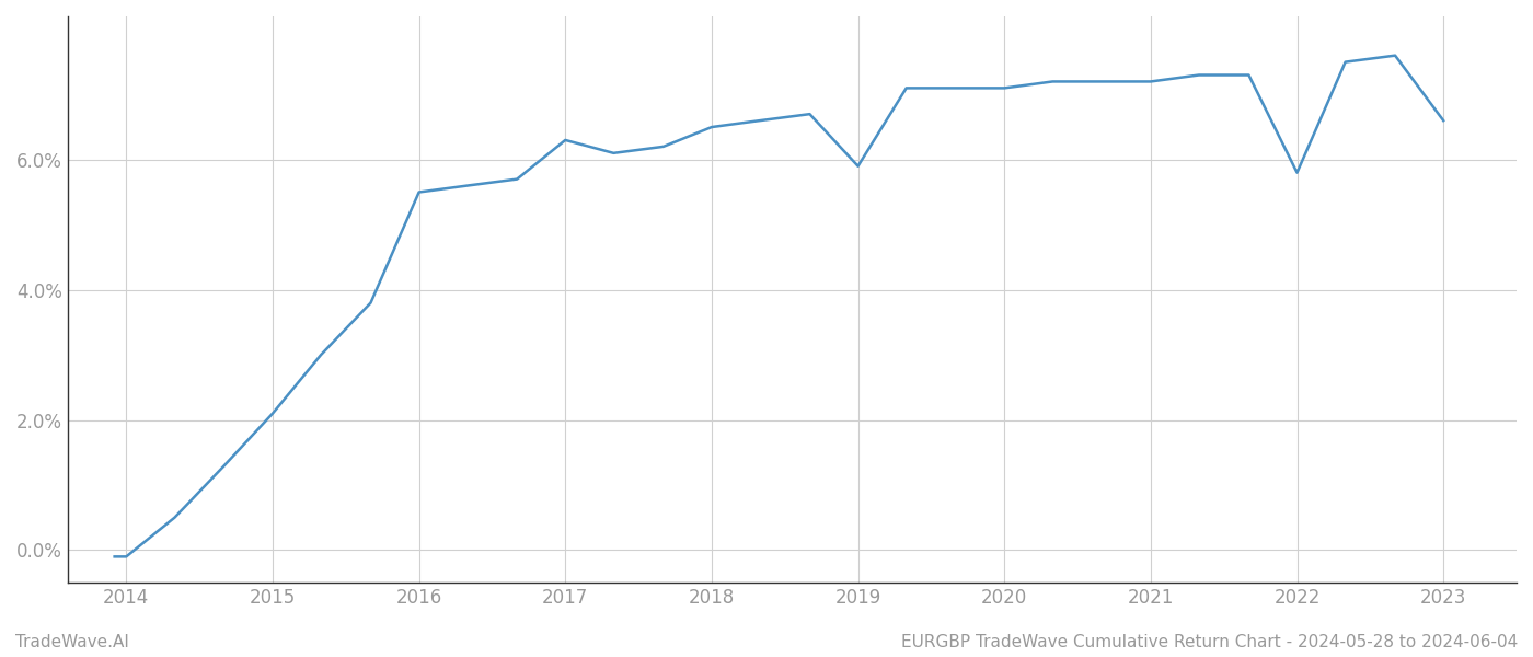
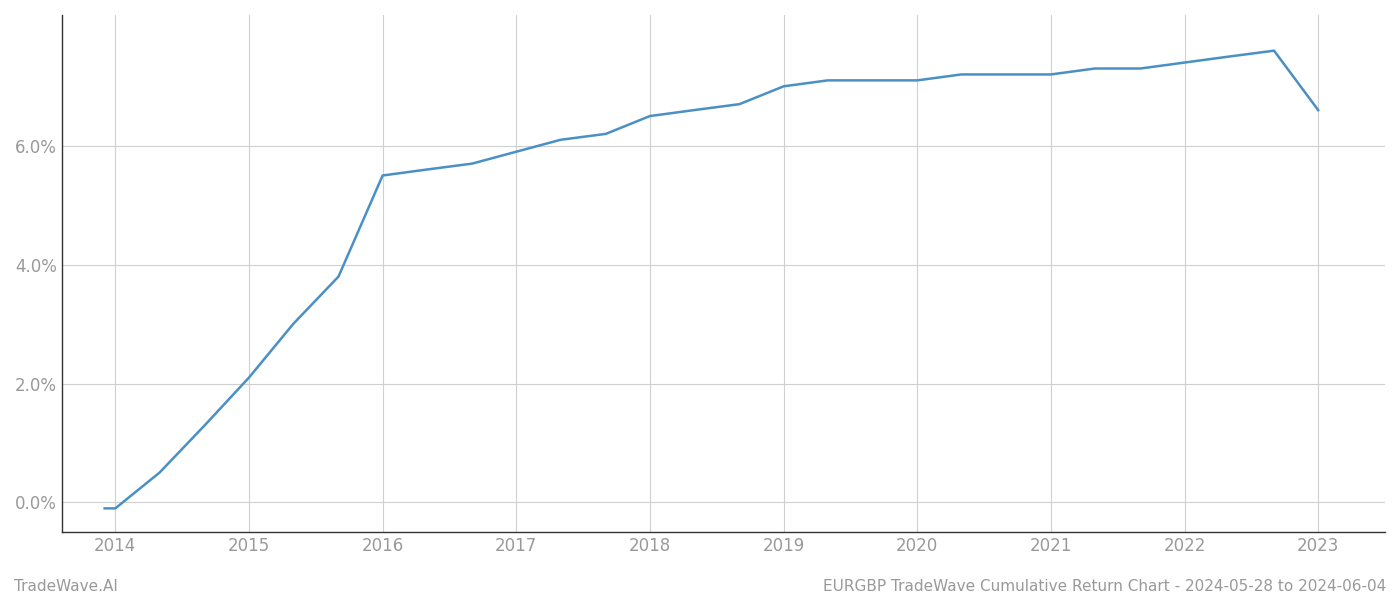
2017: 6.3% -> 5.9%
2019: 5.9% -> 7.0%
2022: 5.8% -> 7.4%
